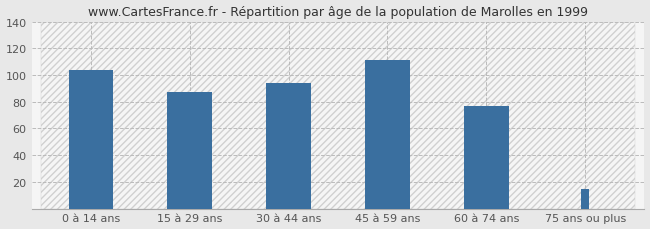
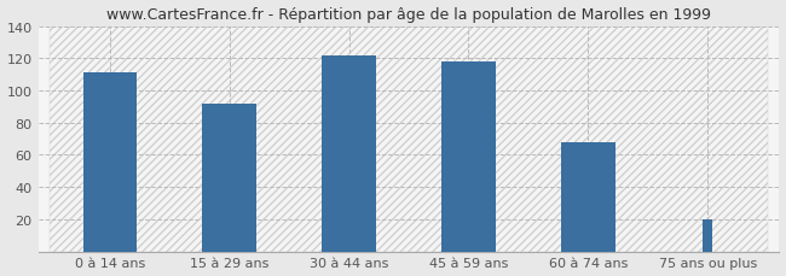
0 à 14 ans: 104 -> 111
15 à 29 ans: 87 -> 92
30 à 44 ans: 94 -> 122
45 à 59 ans: 111 -> 118
60 à 74 ans: 77 -> 68
75 ans ou plus: 15 -> 20
